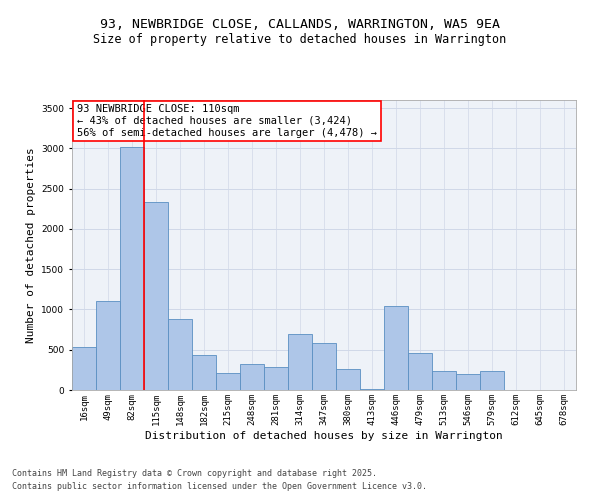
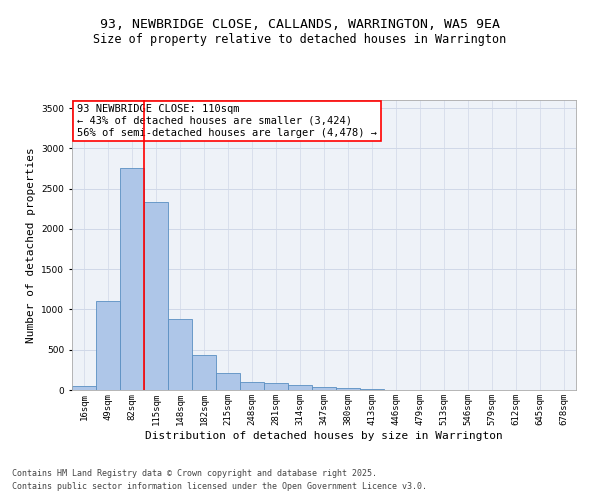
16sqm: 540 -> 50
82sqm: 3020 -> 2760
248sqm: 320 -> 100
281sqm: 280 -> 90
314sqm: 700 -> 60
347sqm: 580 -> 40
380sqm: 260 -> 20
446sqm: 1040 -> 0
479sqm: 460 -> 0
513sqm: 240 -> 0
546sqm: 200 -> 0
579sqm: 240 -> 0
